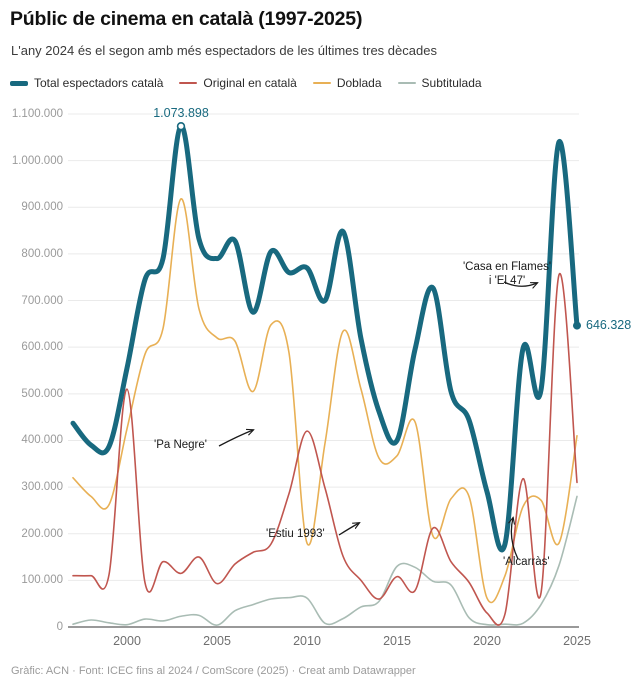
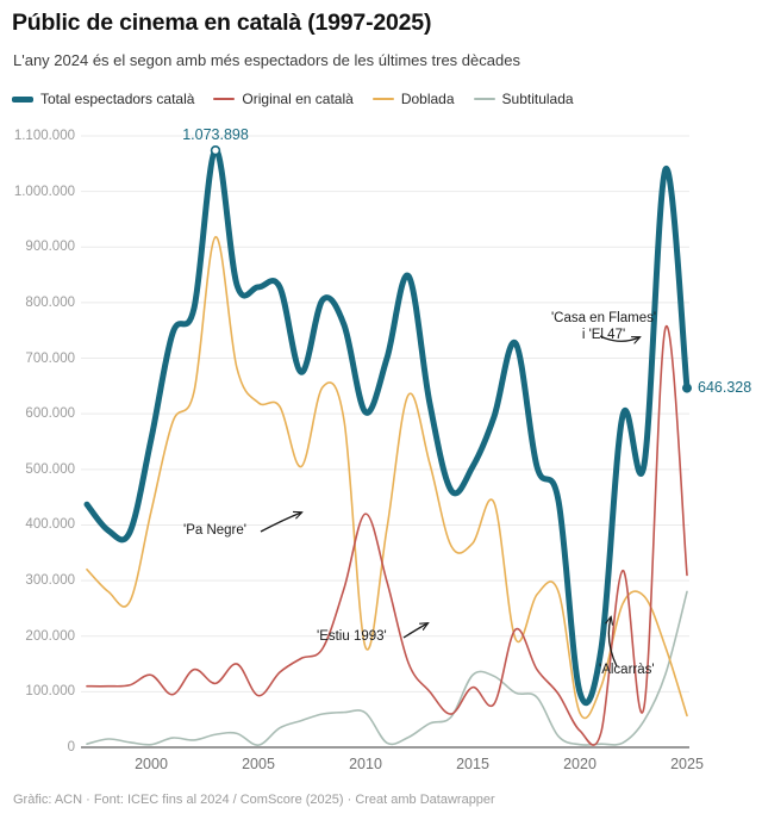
Original en català/2000: 510000 -> 130000
Total espectadors català/2005: 790000 -> 830000
Total espectadors català/2010: 770000 -> 600000
Total espectadors català/2015: 400000 -> 500000
Total espectadors català/2020: 290000 -> 100000
Doblada/2025: 410000 -> 60000
